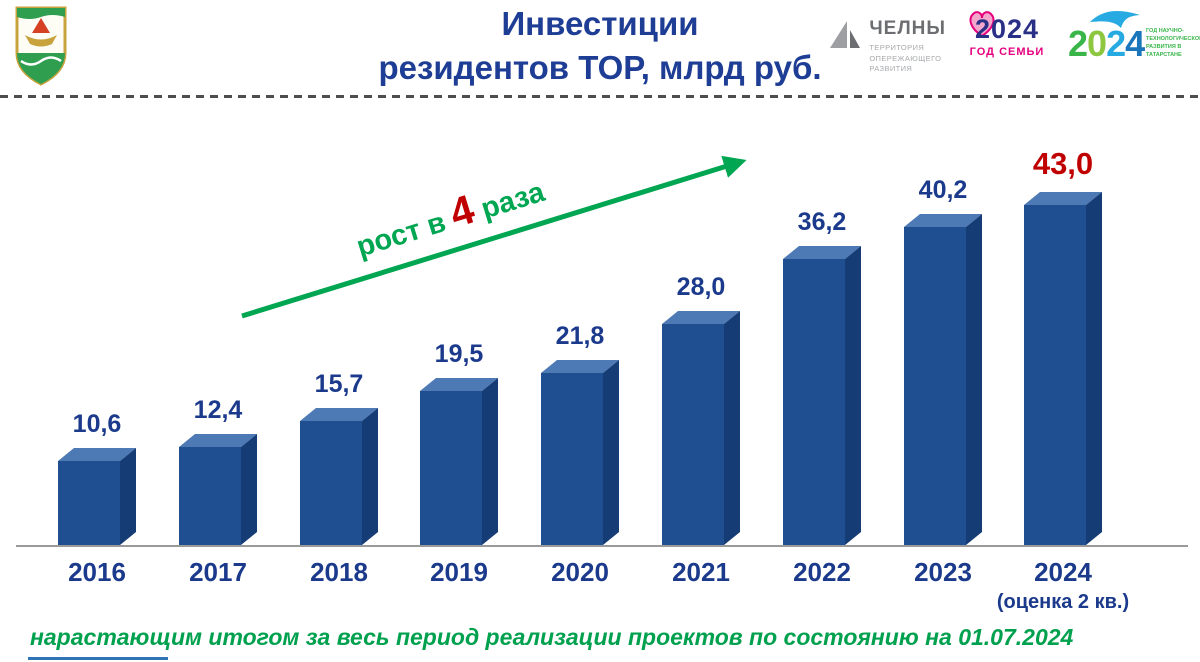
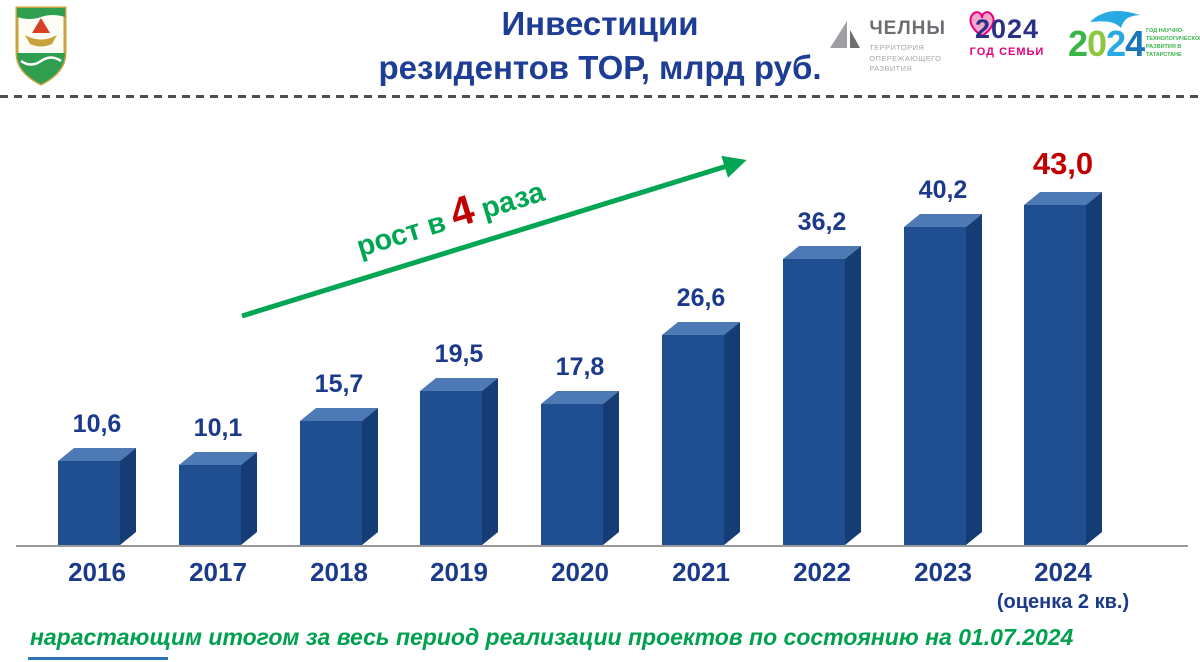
2017: 12,4 -> 10,1
2020: 21,8 -> 17,8
2021: 28,0 -> 26,6
